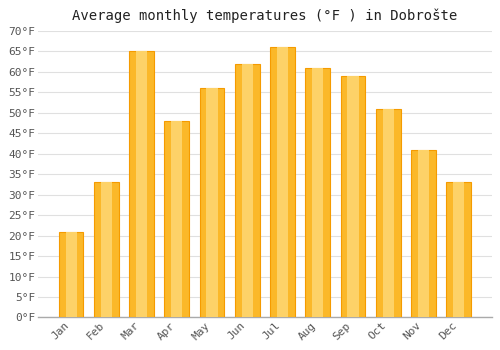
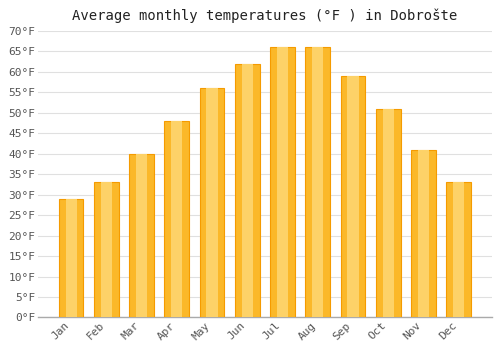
Jan: 21°F -> 29°F
Mar: 65°F -> 40°F
Aug: 61°F -> 66°F
